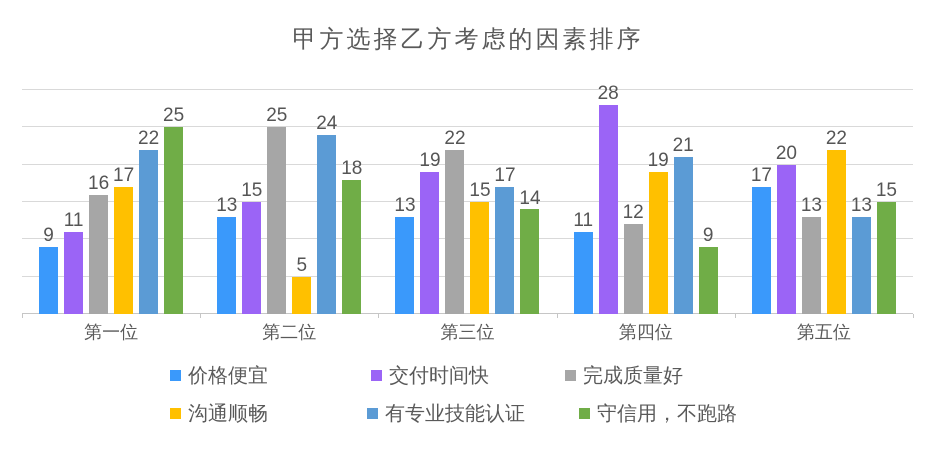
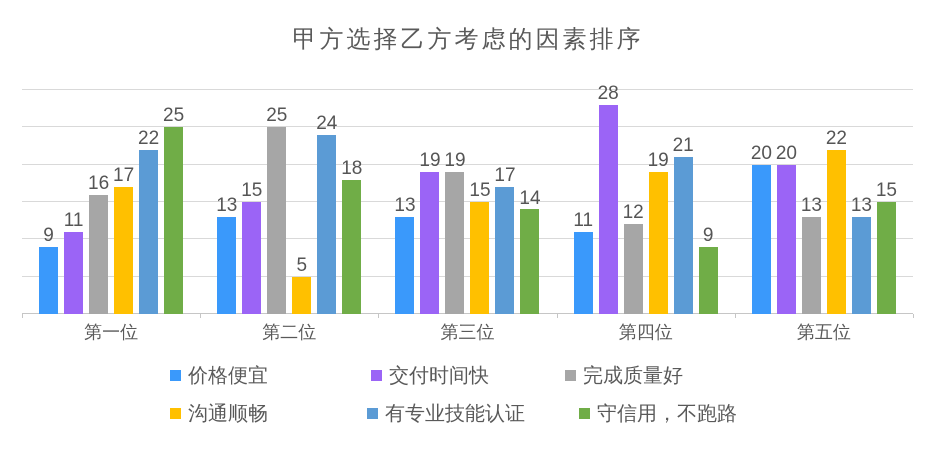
完成质量好/第三位: 22 -> 19
价格便宜/第五位: 17 -> 20
